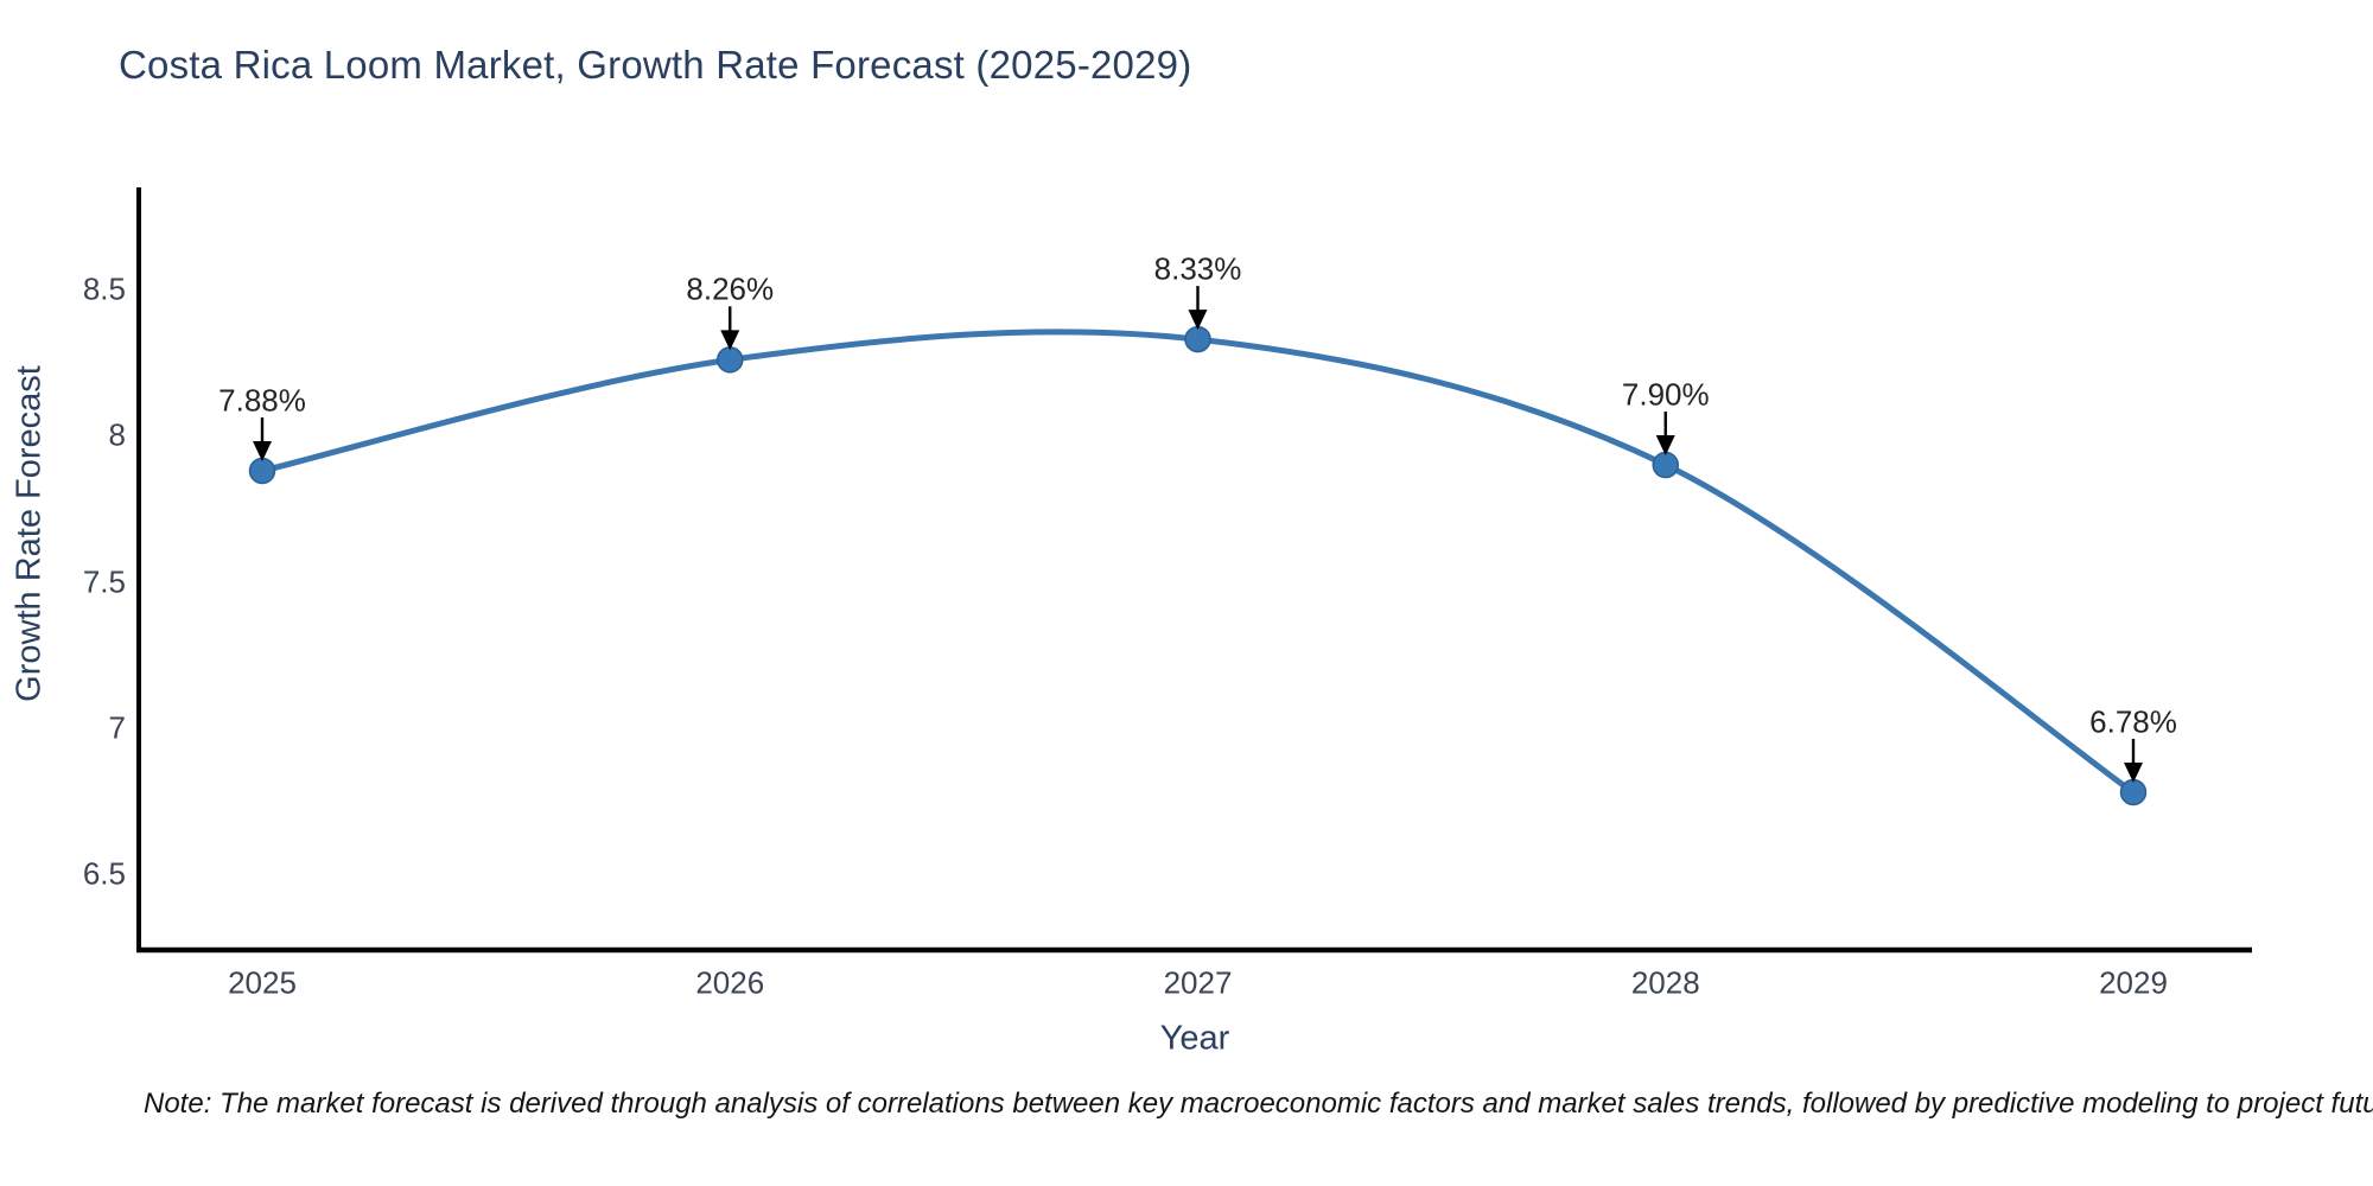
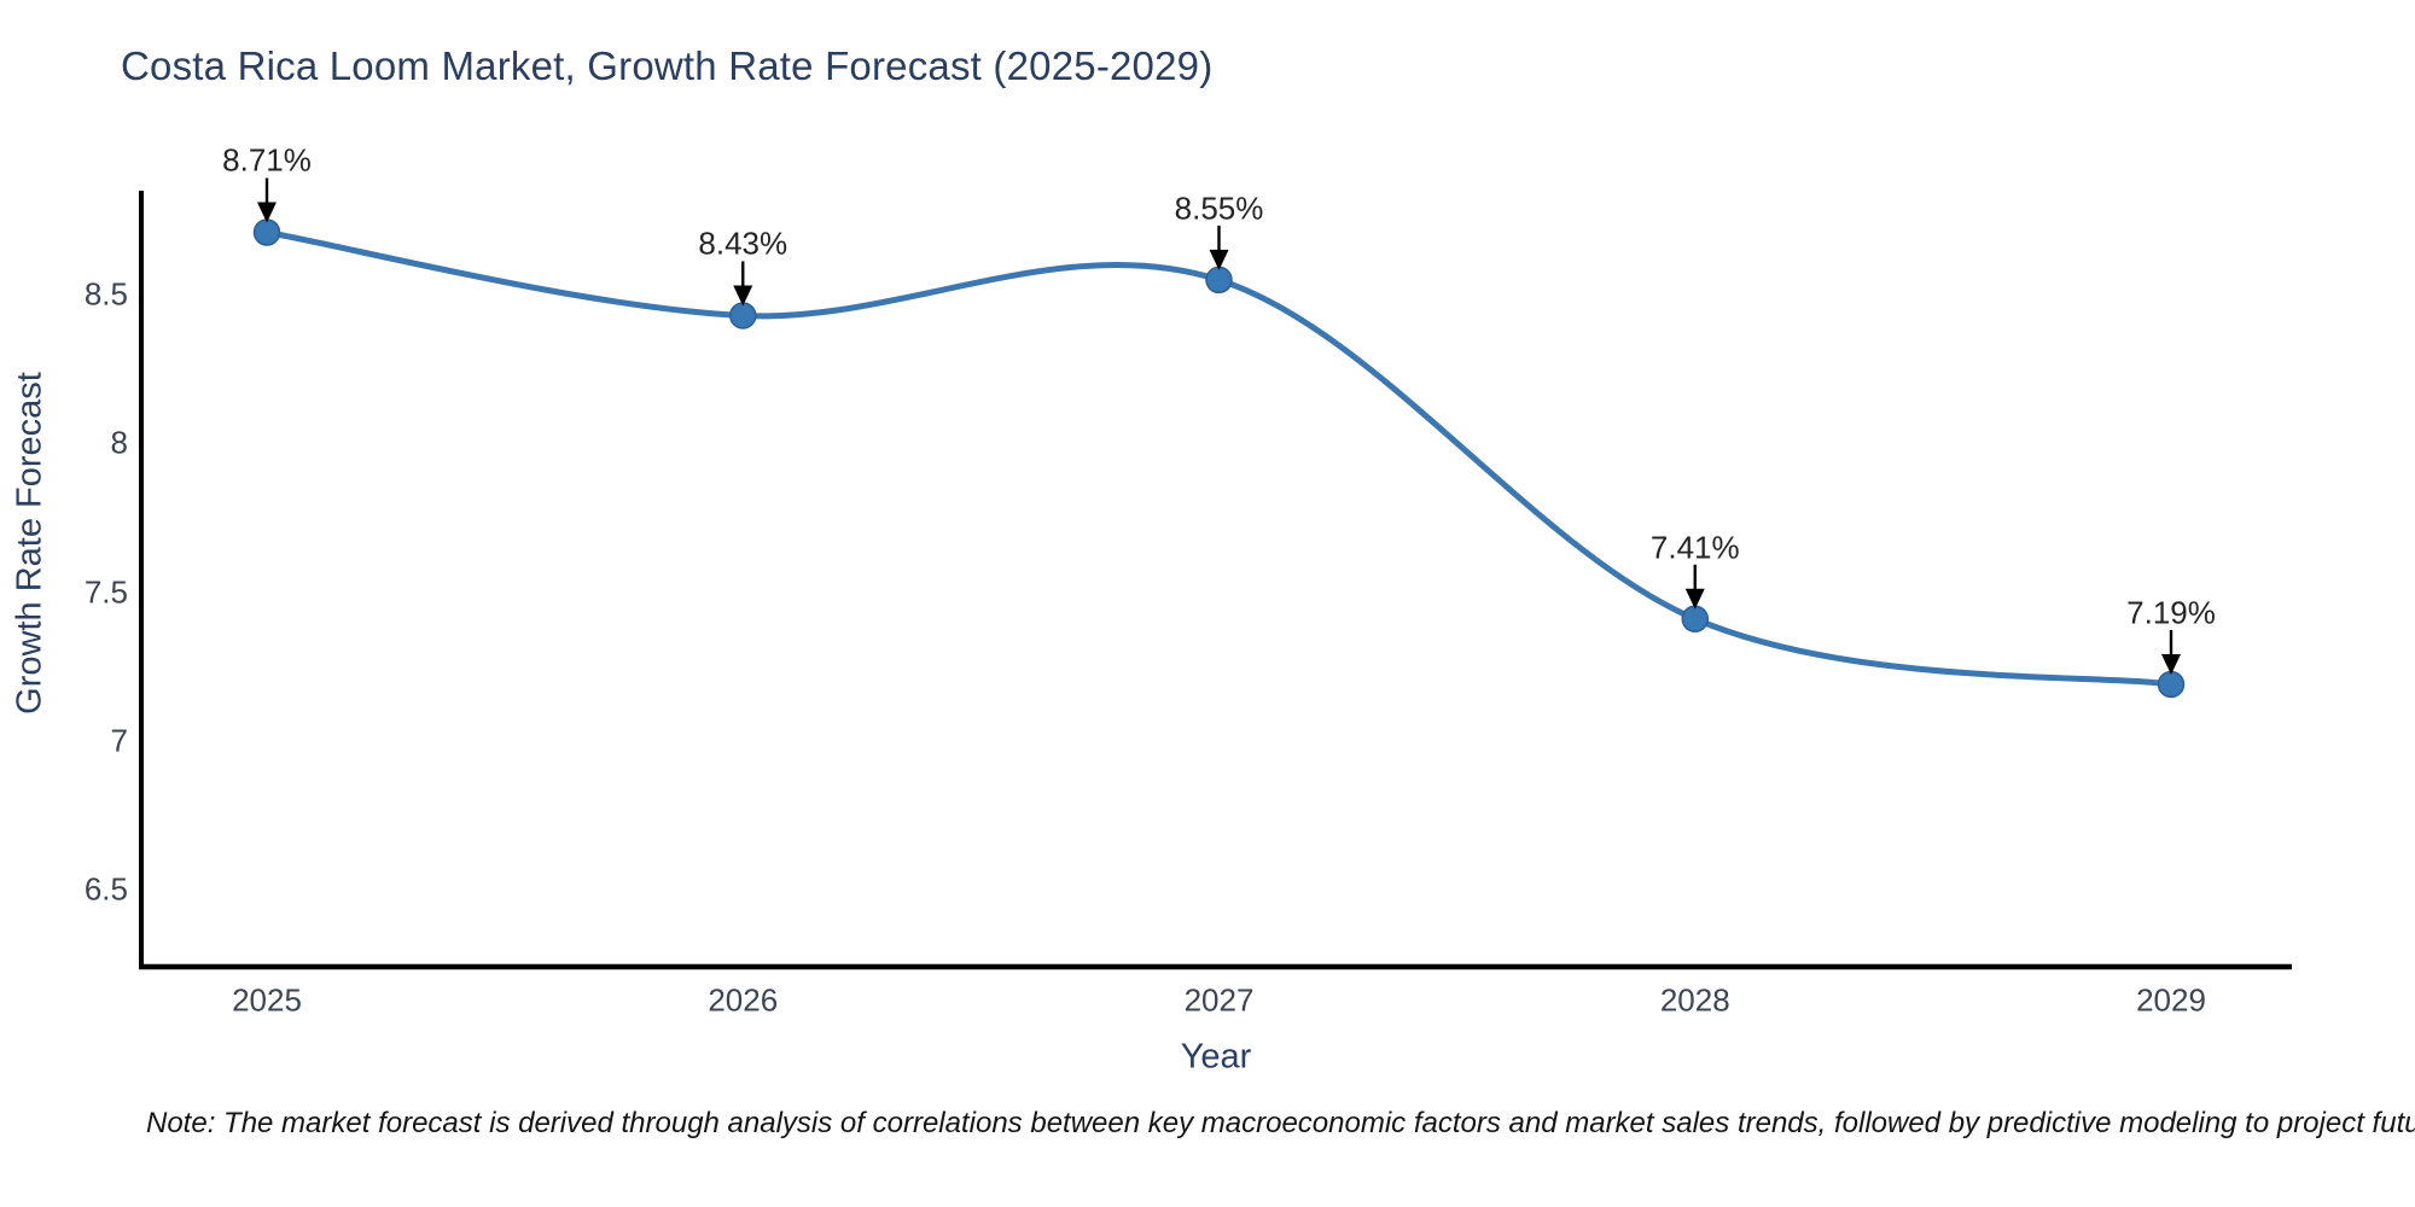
2025: 7.88% -> 8.71%
2026: 8.26% -> 8.43%
2027: 8.33% -> 8.55%
2028: 7.90% -> 7.41%
2029: 6.78% -> 7.19%
